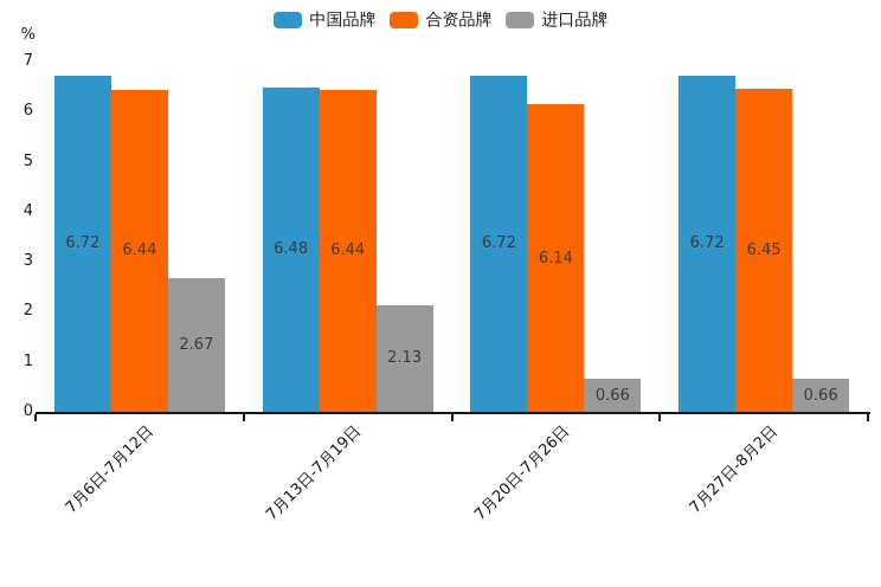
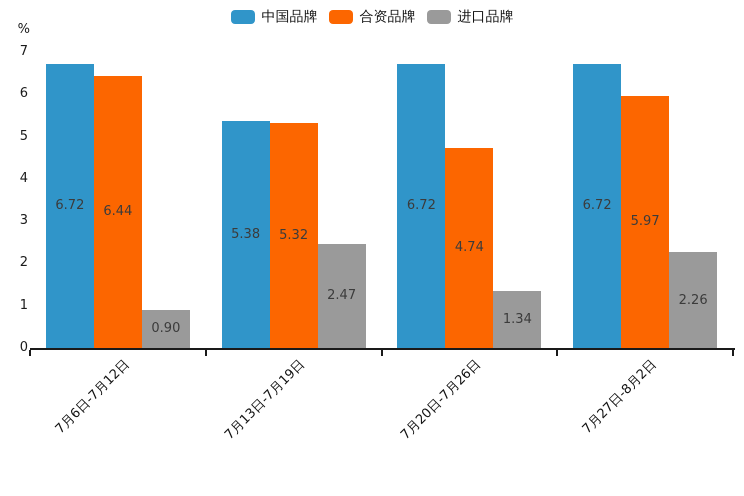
进口品牌/7月6日-7月12日: 2.67 -> 0.90
中国品牌/7月13日-7月19日: 6.48 -> 5.38
合资品牌/7月13日-7月19日: 6.44 -> 5.32
进口品牌/7月13日-7月19日: 2.13 -> 2.47
合资品牌/7月20日-7月26日: 6.14 -> 4.74
进口品牌/7月20日-7月26日: 0.66 -> 1.34
合资品牌/7月27日-8月2日: 6.45 -> 5.97
进口品牌/7月27日-8月2日: 0.66 -> 2.26
